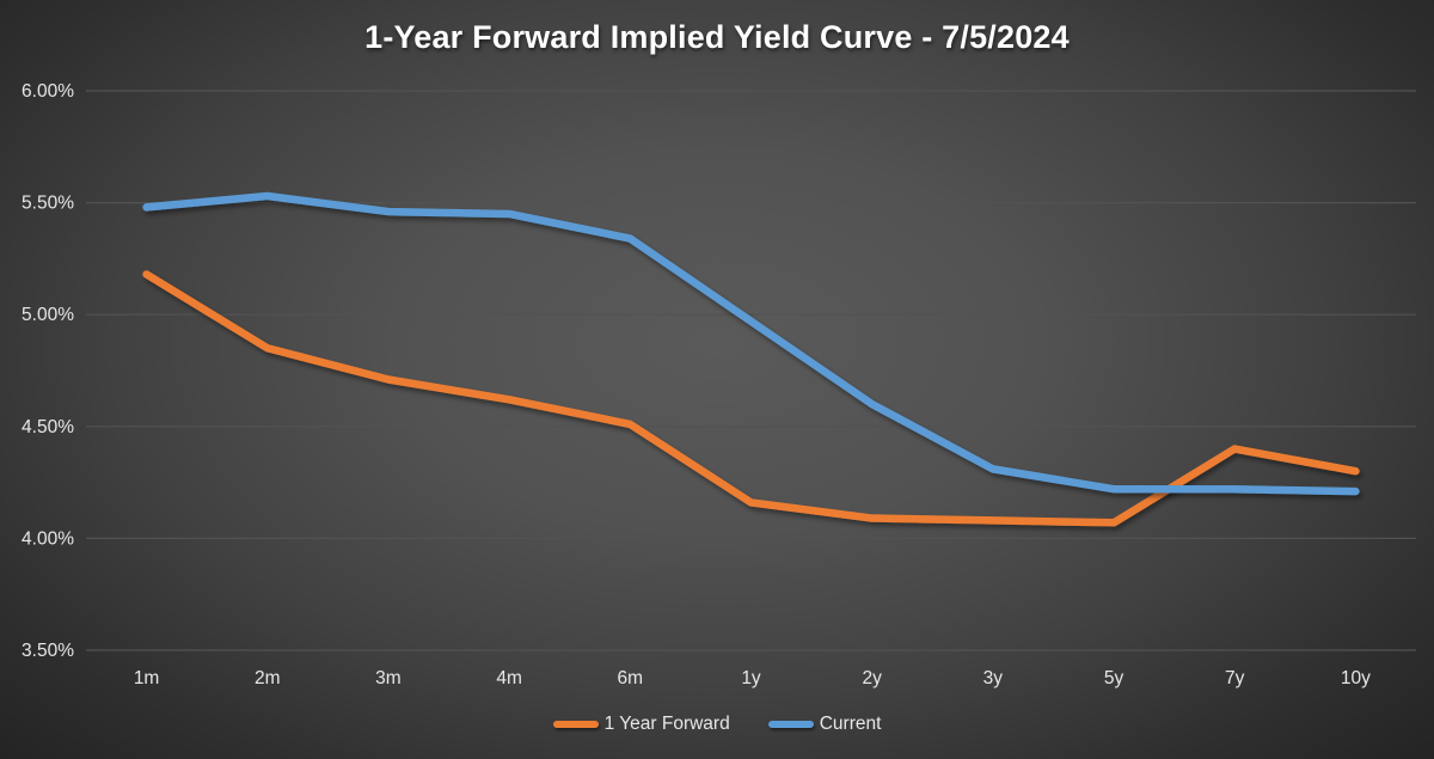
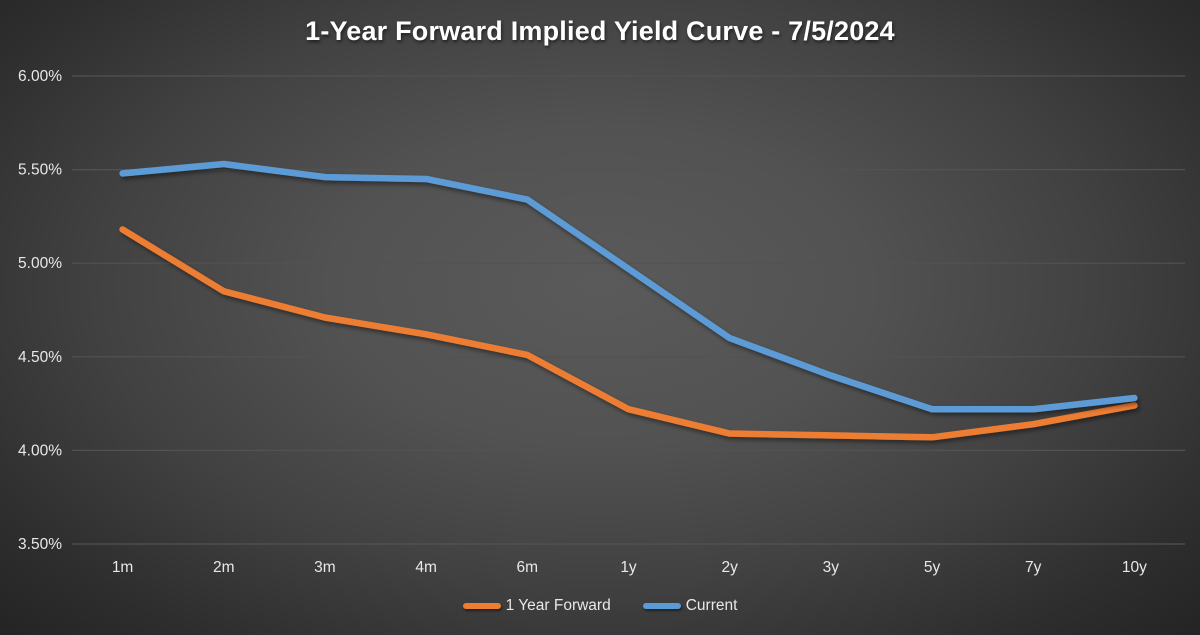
1 Year Forward/1y: 4.16% -> 4.22%
Current/3y: 4.31% -> 4.40%
1 Year Forward/7y: 4.40% -> 4.14%
1 Year Forward/10y: 4.30% -> 4.24%
Current/10y: 4.21% -> 4.28%
